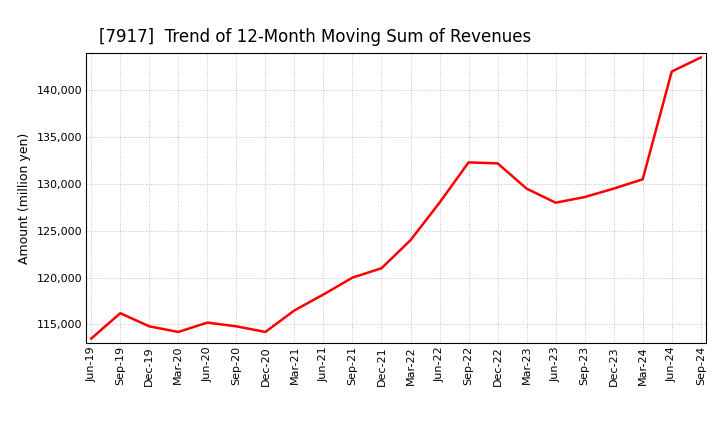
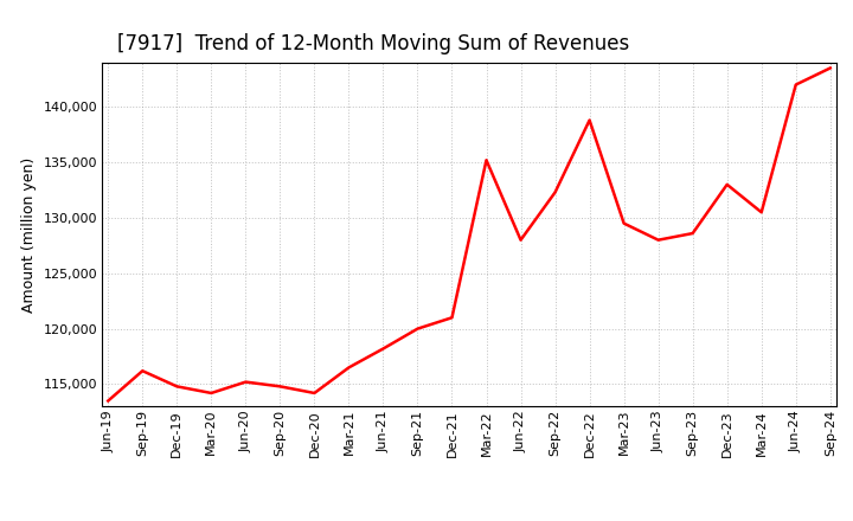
Mar-22: 124,000 -> 135,200
Dec-22: 132,200 -> 138,800
Dec-23: 129,500 -> 133,000
